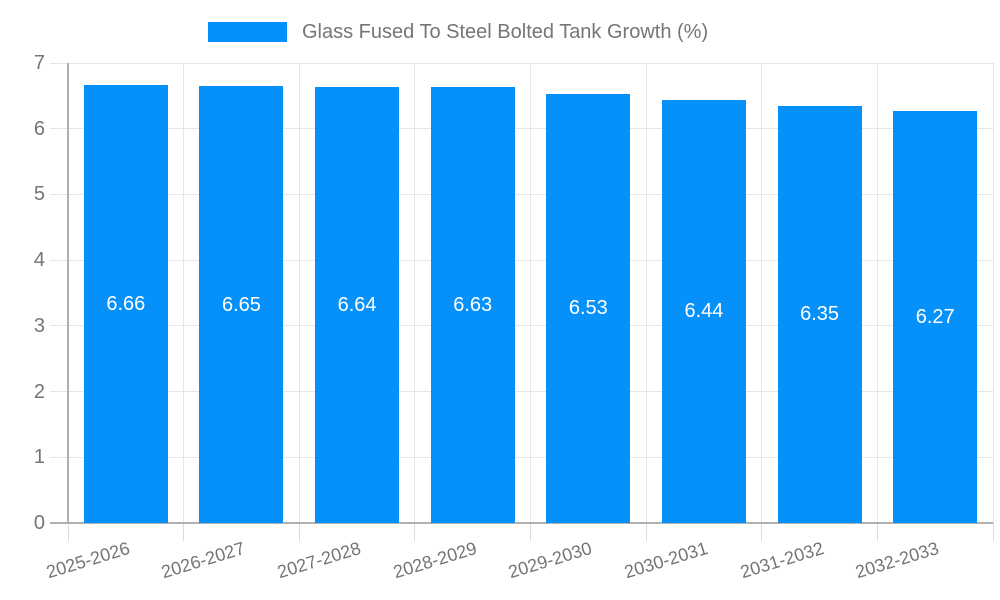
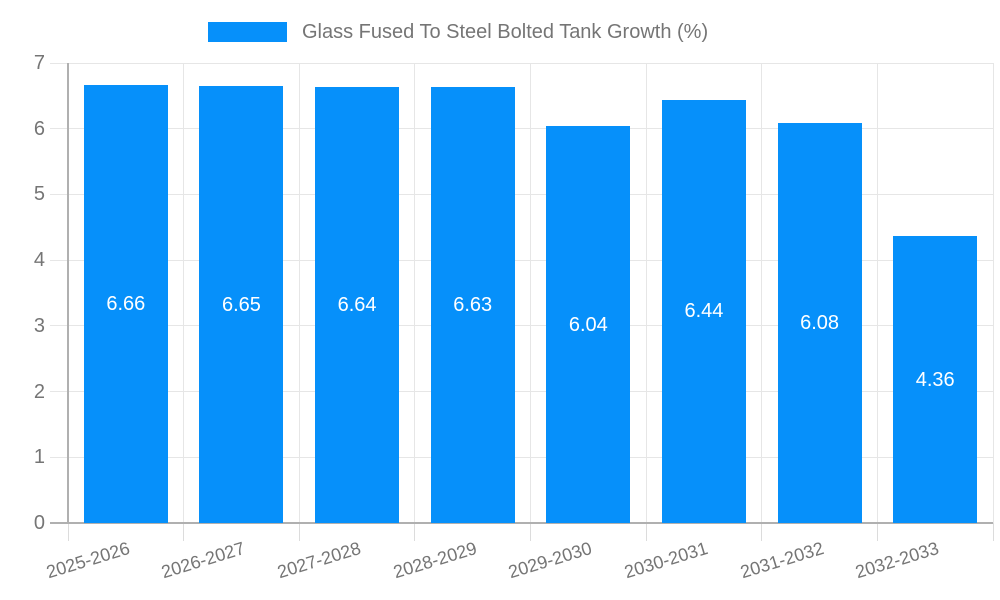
2029-2030: 6.53 -> 6.04
2031-2032: 6.35 -> 6.08
2032-2033: 6.27 -> 4.36
